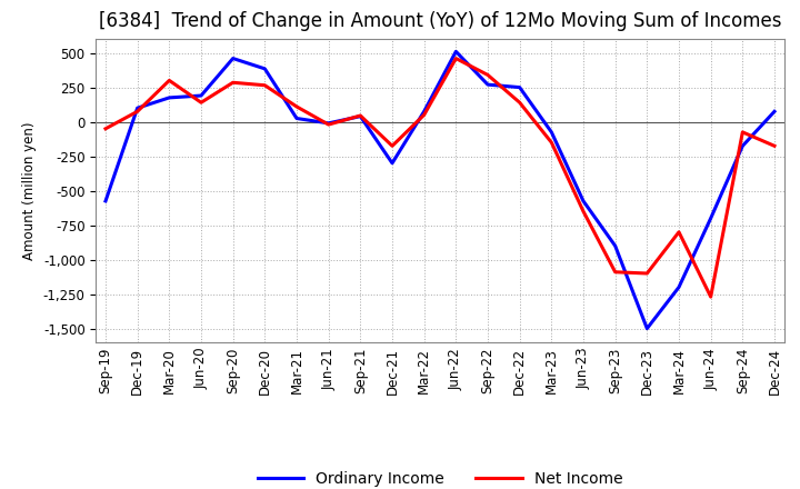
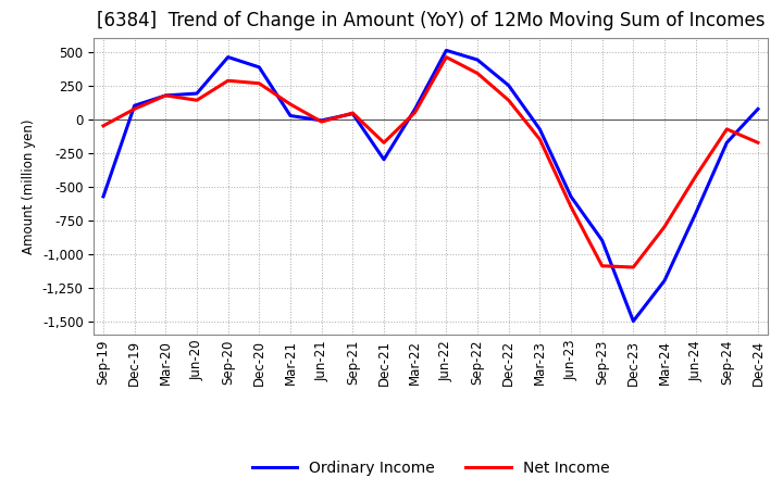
Net Income/Mar-20: 300 -> 180
Ordinary Income/Sep-22: 270 -> 440
Net Income/Jun-24: -1,270 -> -420
